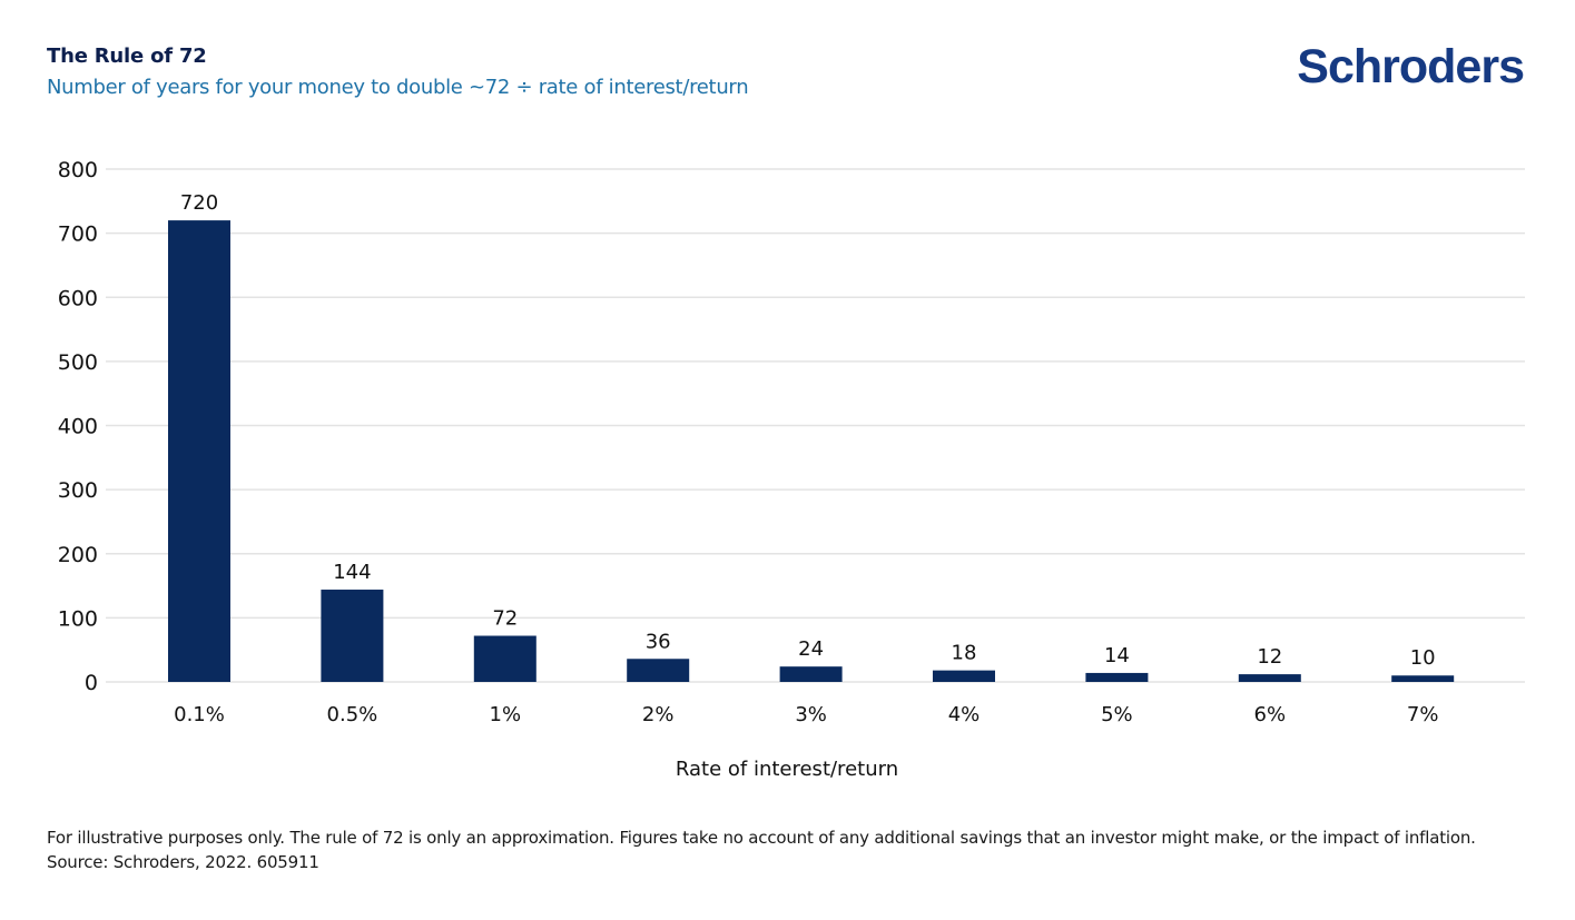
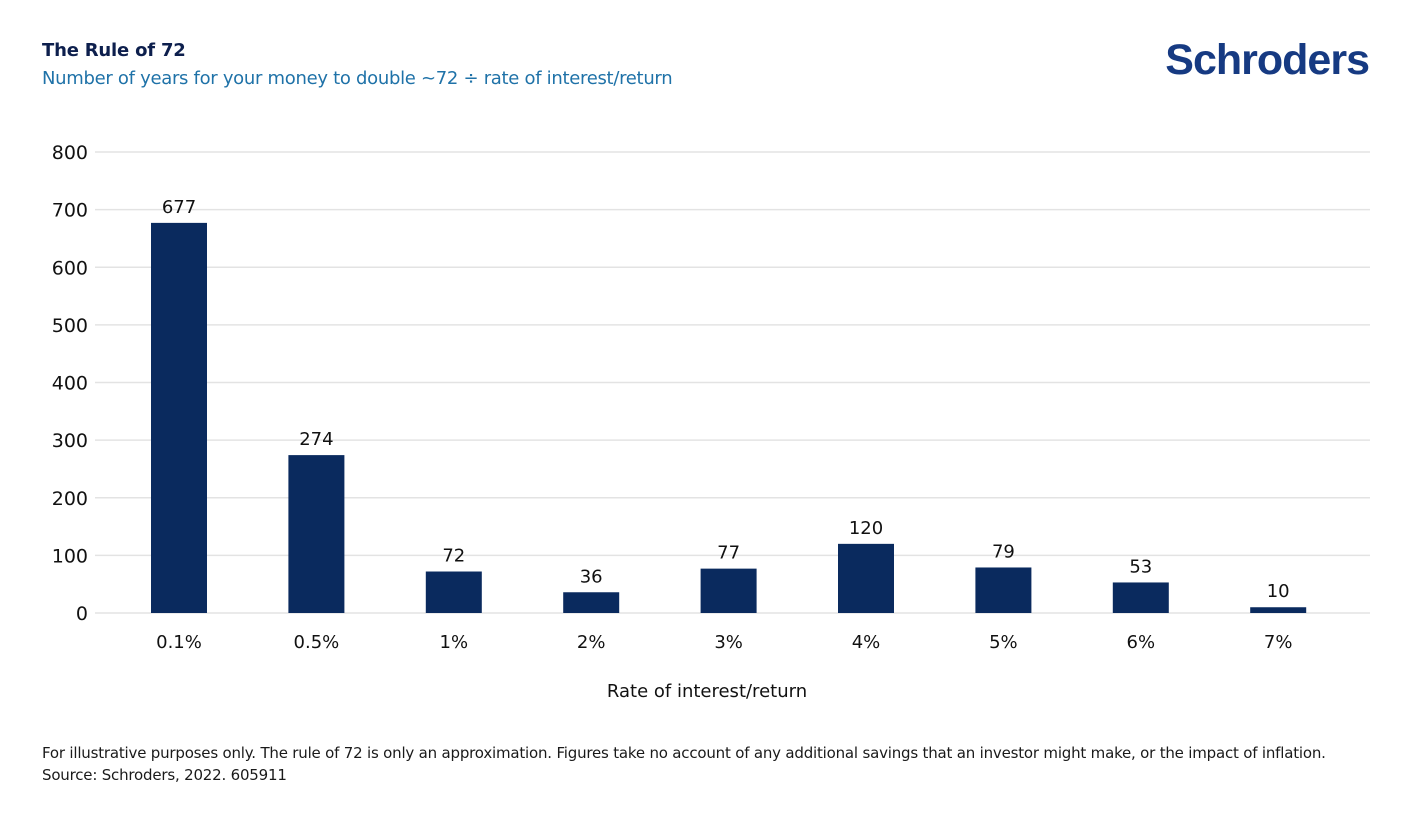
0.1%: 720 -> 677
0.5%: 144 -> 274
3%: 24 -> 77
4%: 18 -> 120
5%: 14 -> 79
6%: 12 -> 53
